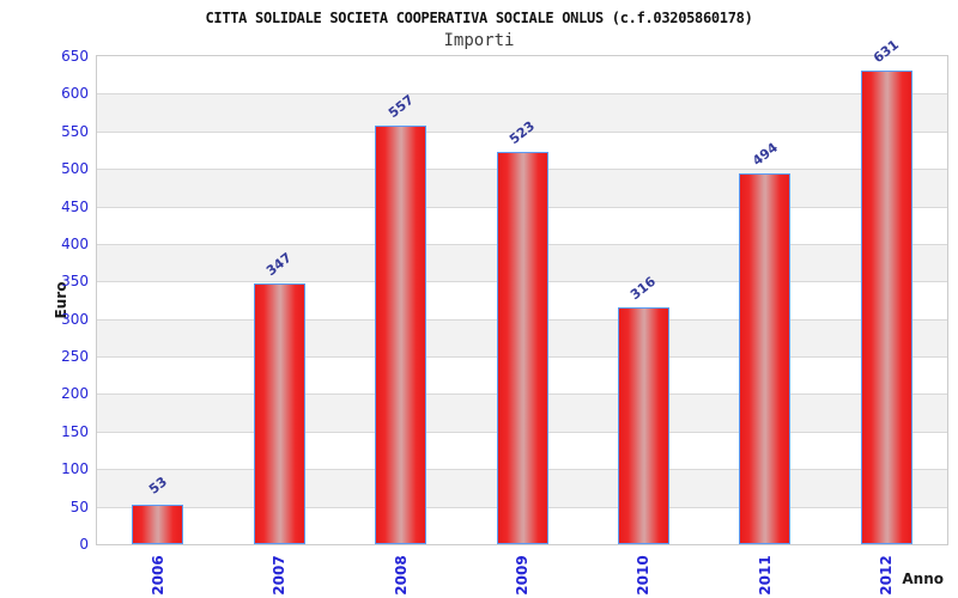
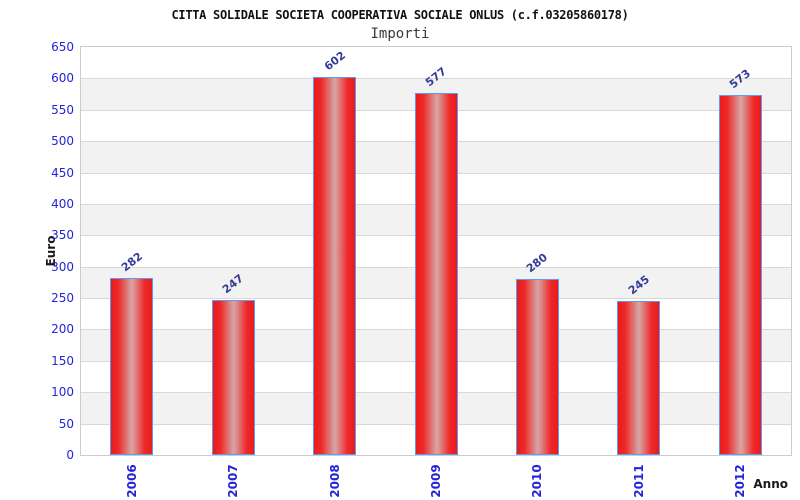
2006: 53 -> 282
2007: 347 -> 247
2008: 557 -> 602
2009: 523 -> 577
2010: 316 -> 280
2011: 494 -> 245
2012: 631 -> 573
